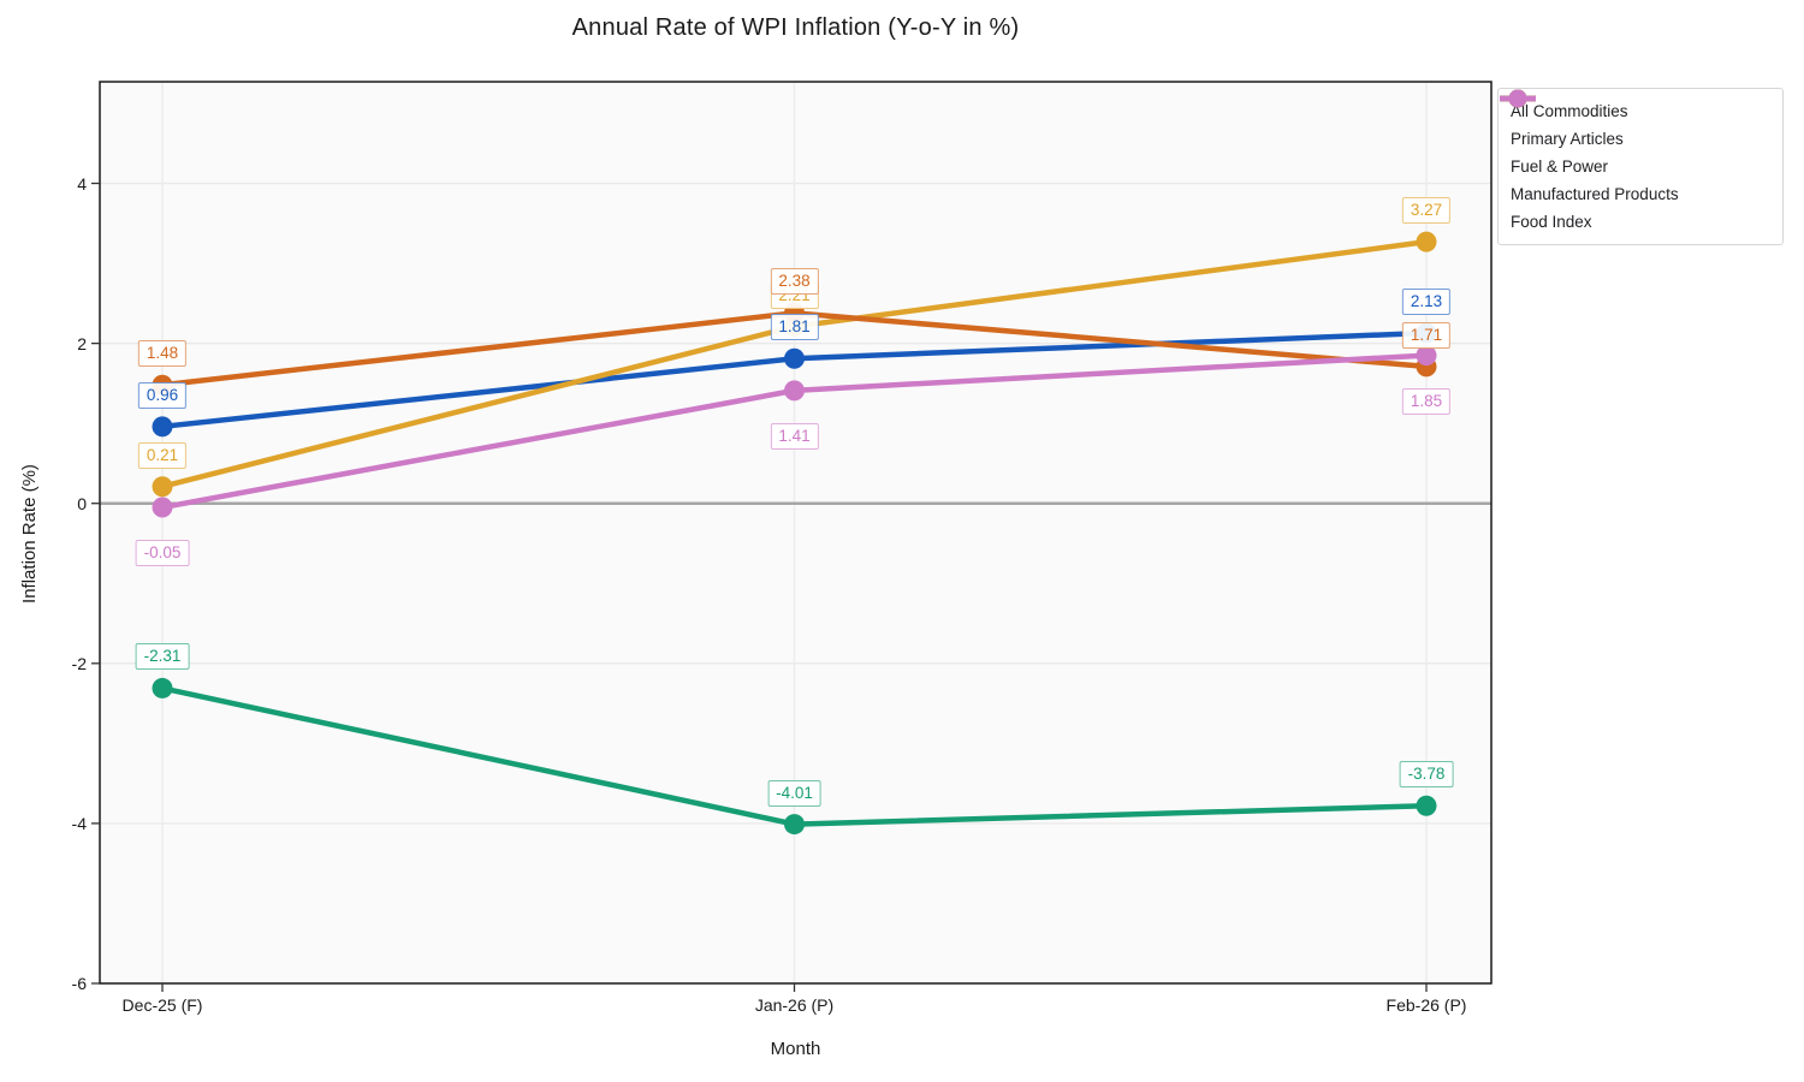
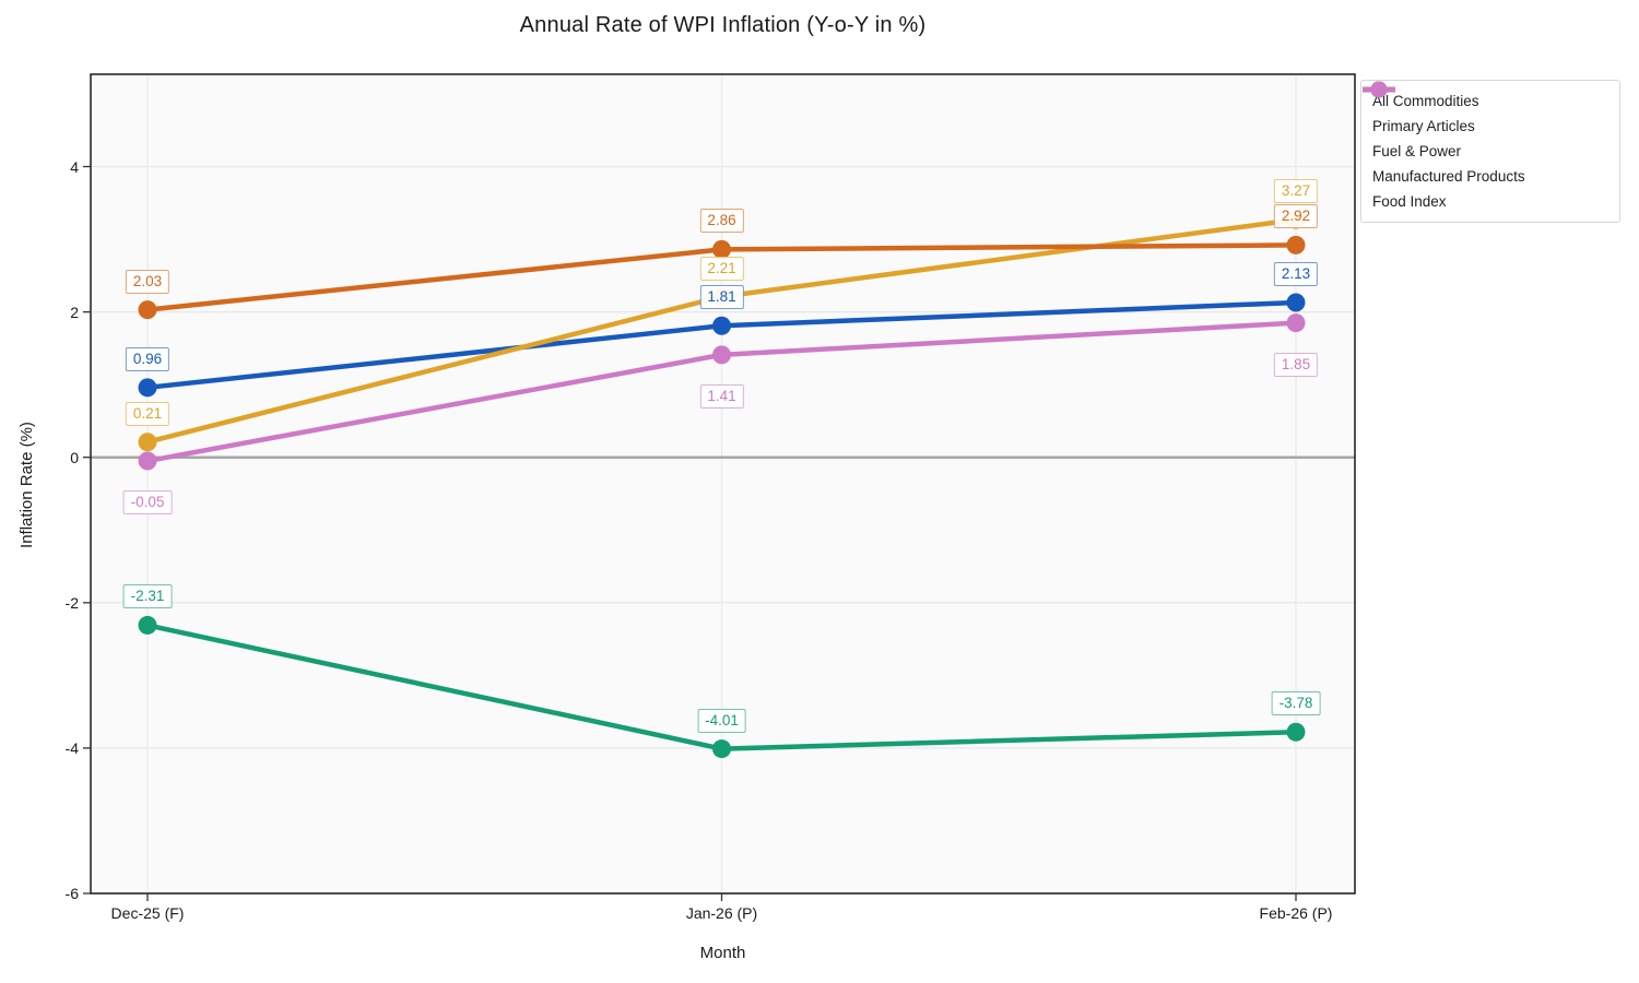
Manufactured Products/Dec-25 (F): 1.48 -> 2.03
Manufactured Products/Jan-26 (P): 2.38 -> 2.86
Manufactured Products/Feb-26 (P): 1.71 -> 2.92
